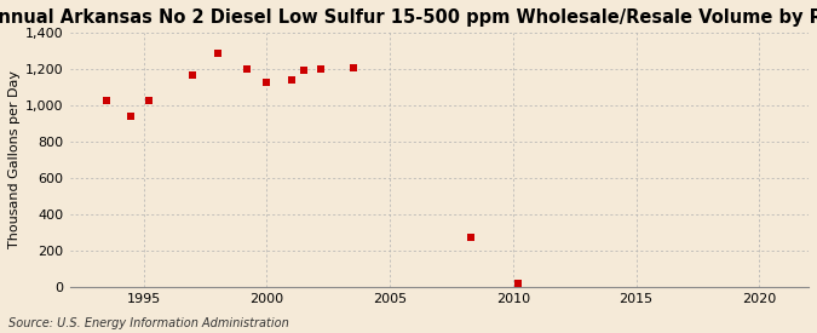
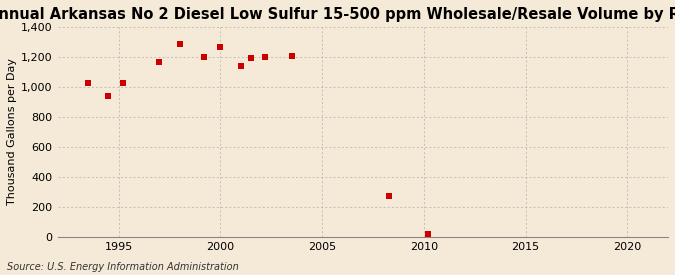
2000: 1,130 -> 1,270
